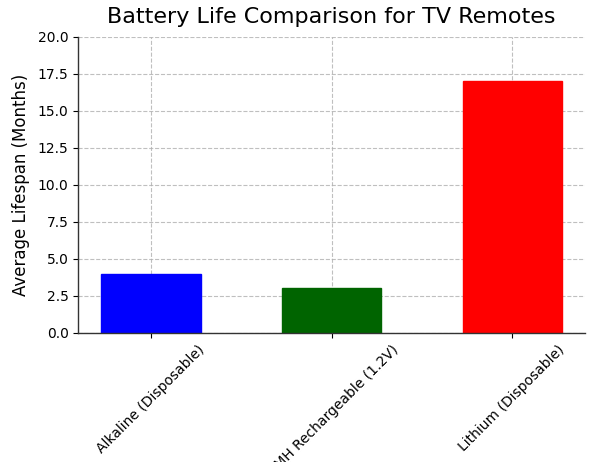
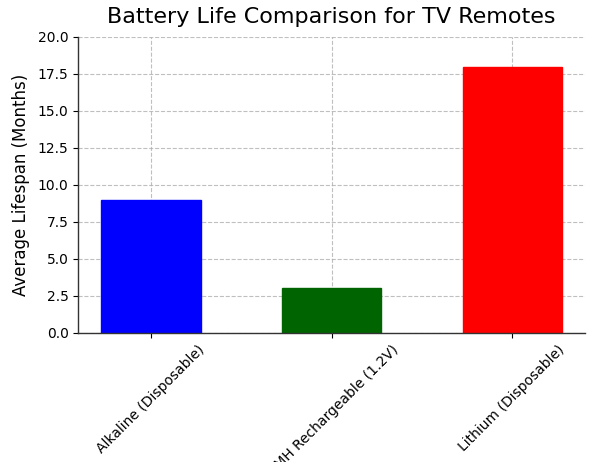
Alkaline (Disposable): 4 -> 9
Lithium (Disposable): 17 -> 18
